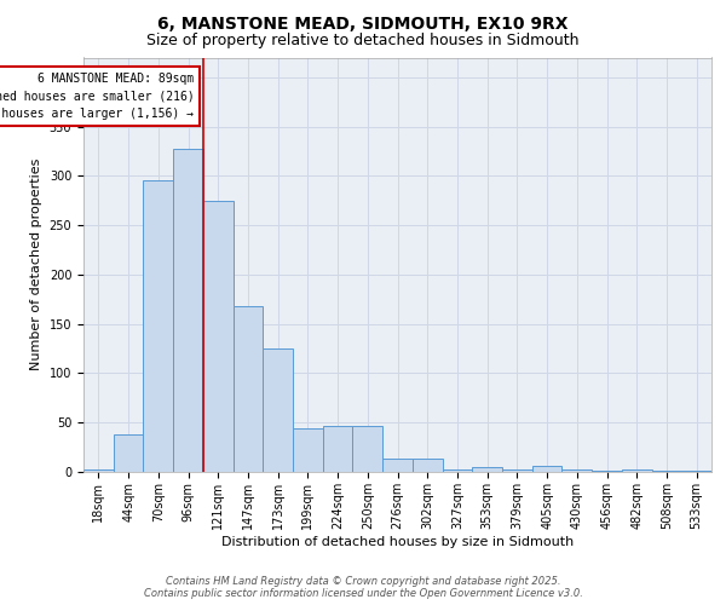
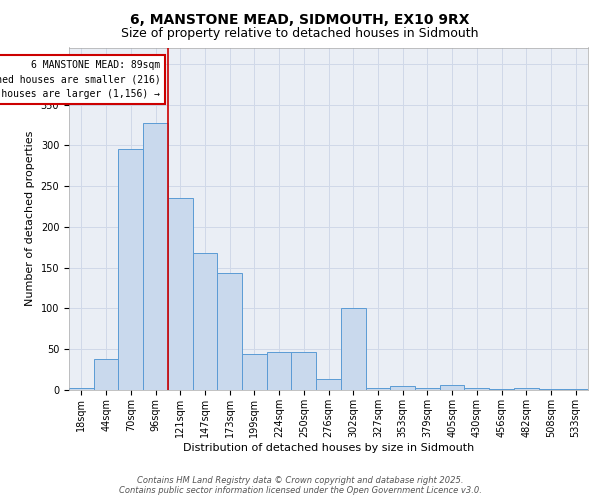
121sqm: 275 -> 236
173sqm: 125 -> 144
302sqm: 14 -> 100
